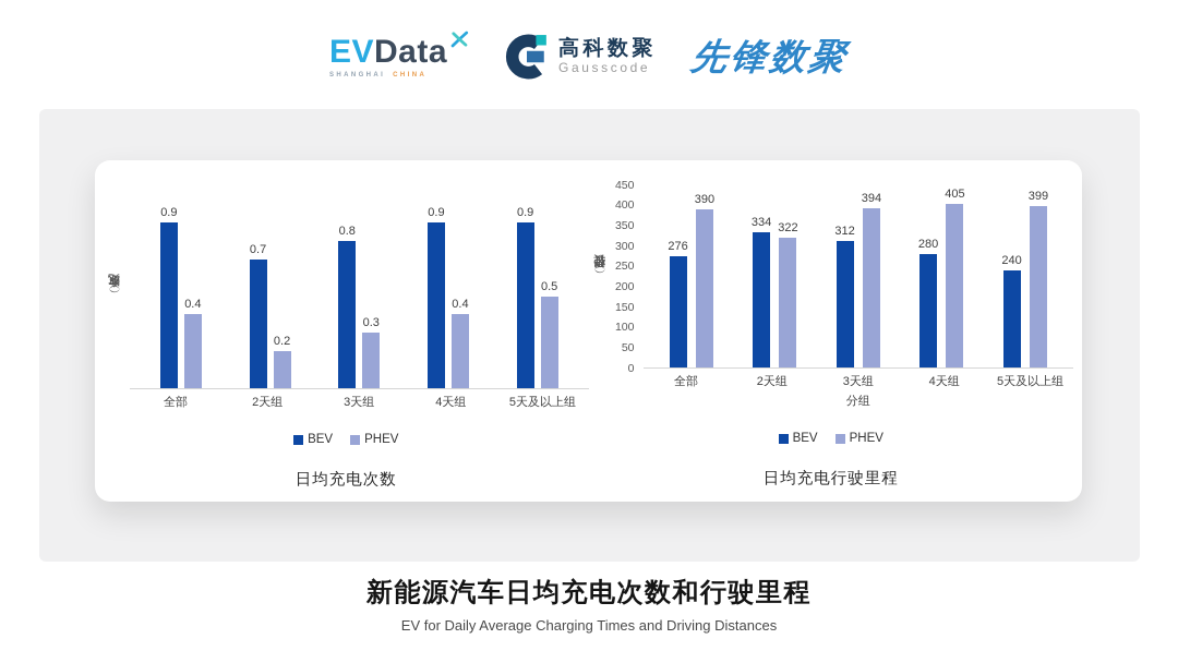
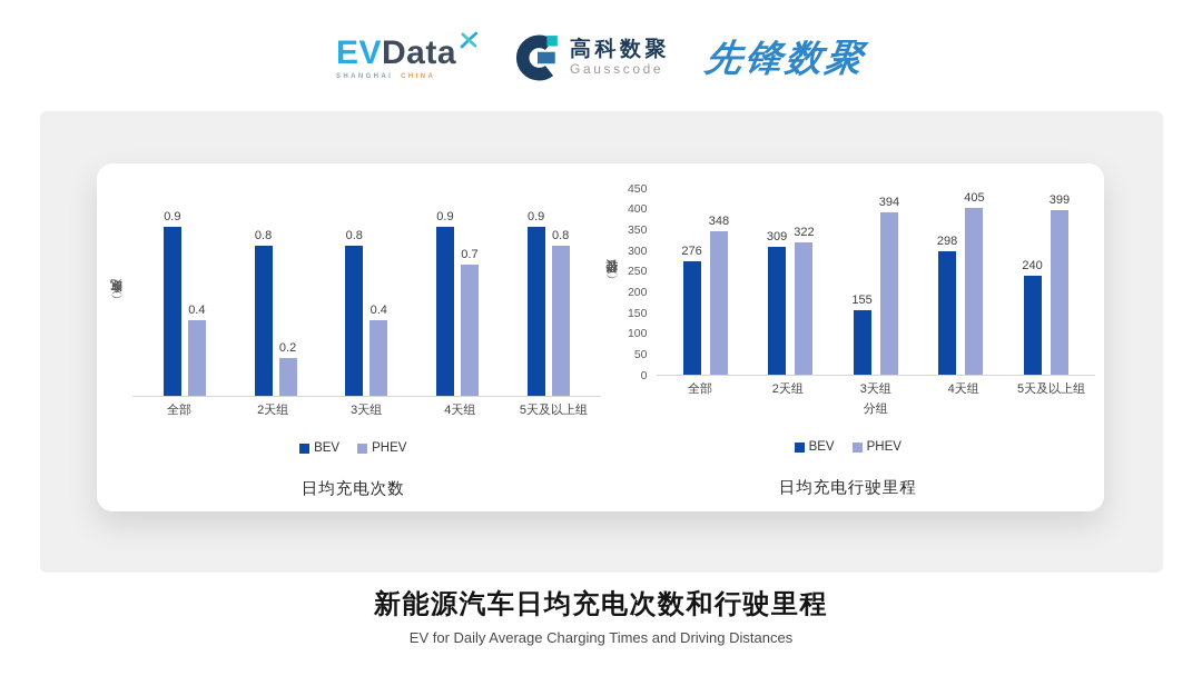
日均充电次数/BEV/2天组: 0.7 -> 0.8
日均充电次数/PHEV/3天组: 0.3 -> 0.4
日均充电次数/PHEV/4天组: 0.4 -> 0.7
日均充电次数/PHEV/5天及以上组: 0.5 -> 0.8
日均充电行驶里程/PHEV/全部: 390 -> 348
日均充电行驶里程/BEV/2天组: 334 -> 309
日均充电行驶里程/BEV/3天组: 312 -> 155
日均充电行驶里程/BEV/4天组: 280 -> 298
